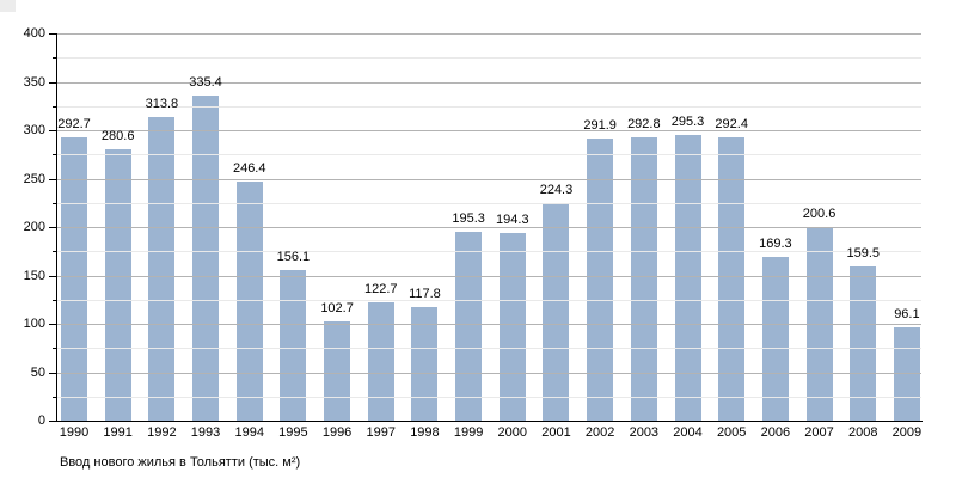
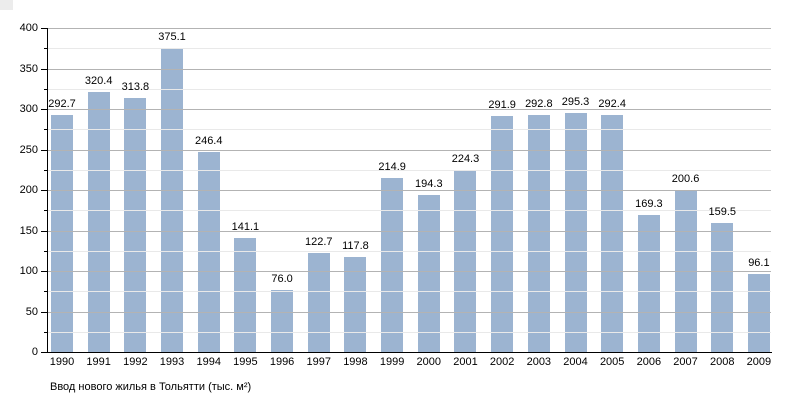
1991: 280.6 -> 320.4
1993: 335.4 -> 375.1
1995: 156.1 -> 141.1
1996: 102.7 -> 76.0
1999: 195.3 -> 214.9
